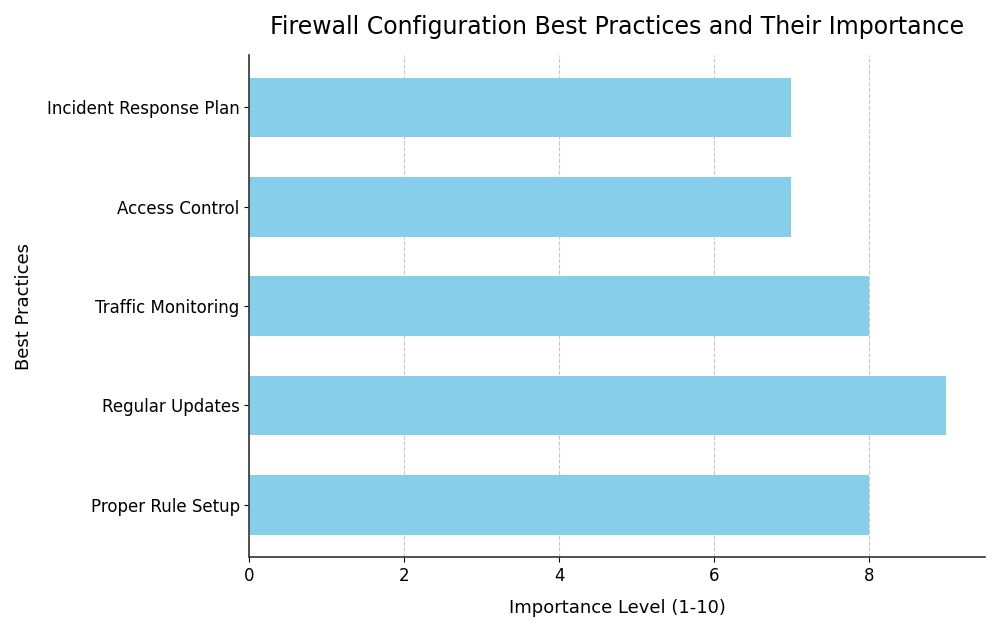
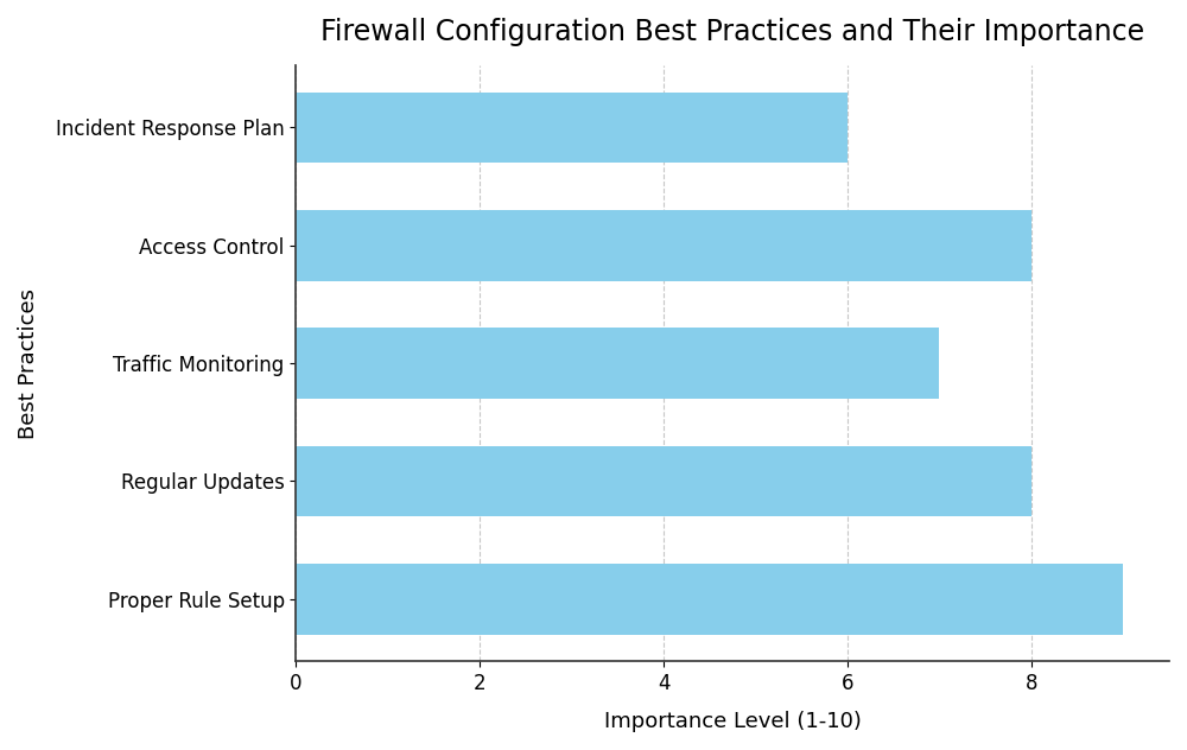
Incident Response Plan: 7 -> 6
Access Control: 7 -> 8
Traffic Monitoring: 8 -> 7
Regular Updates: 9 -> 8
Proper Rule Setup: 8 -> 9
